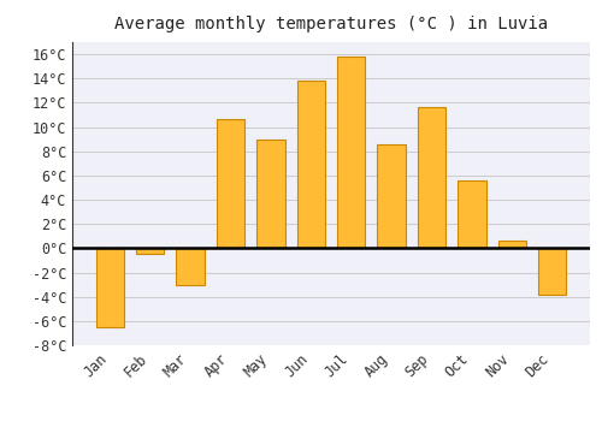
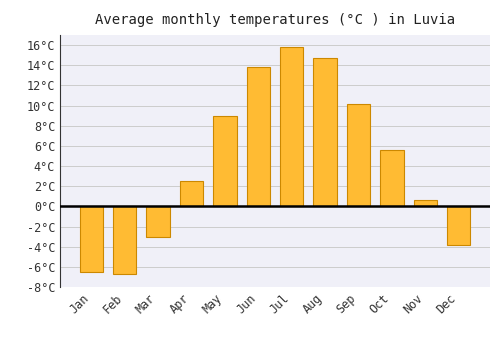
Feb: -0.5°C -> -6.7°C
Apr: 10.7°C -> 2.5°C
Aug: 8.6°C -> 14.7°C
Sep: 11.6°C -> 10.2°C
